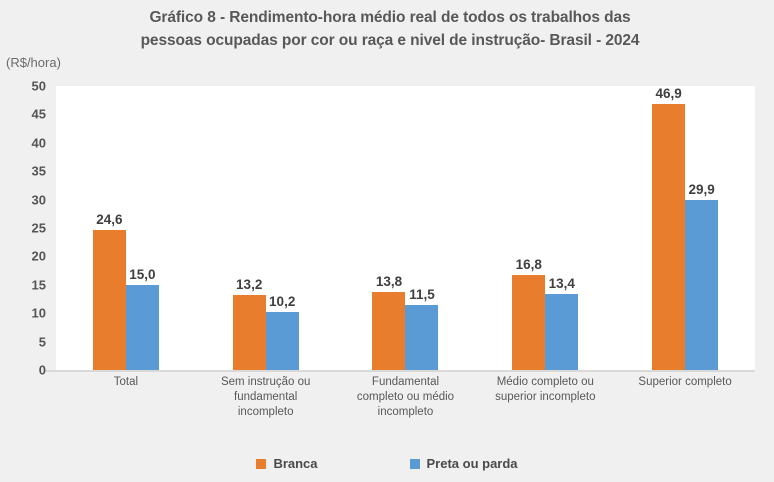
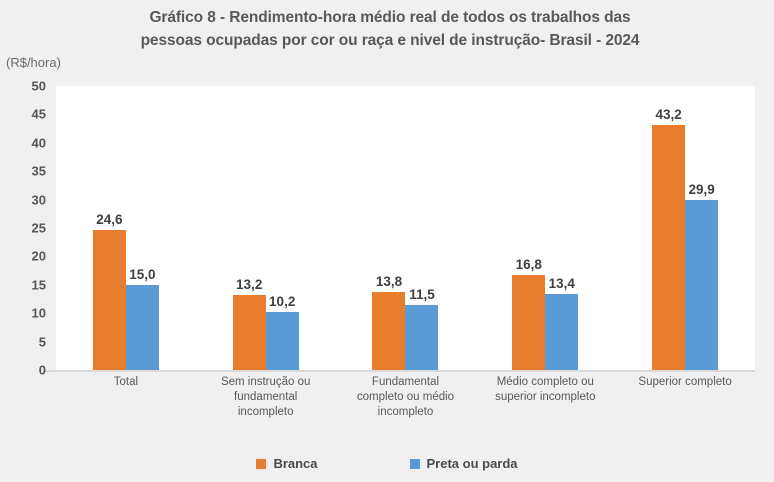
Branca/Superior completo: 46,9 -> 43,2
